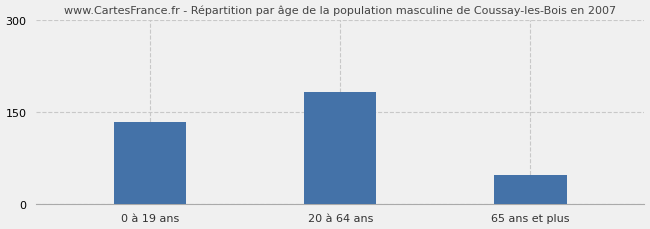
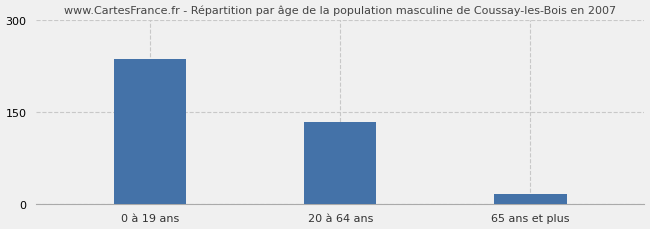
0 à 19 ans: 133 -> 236
20 à 64 ans: 183 -> 134
65 ans et plus: 47 -> 16
